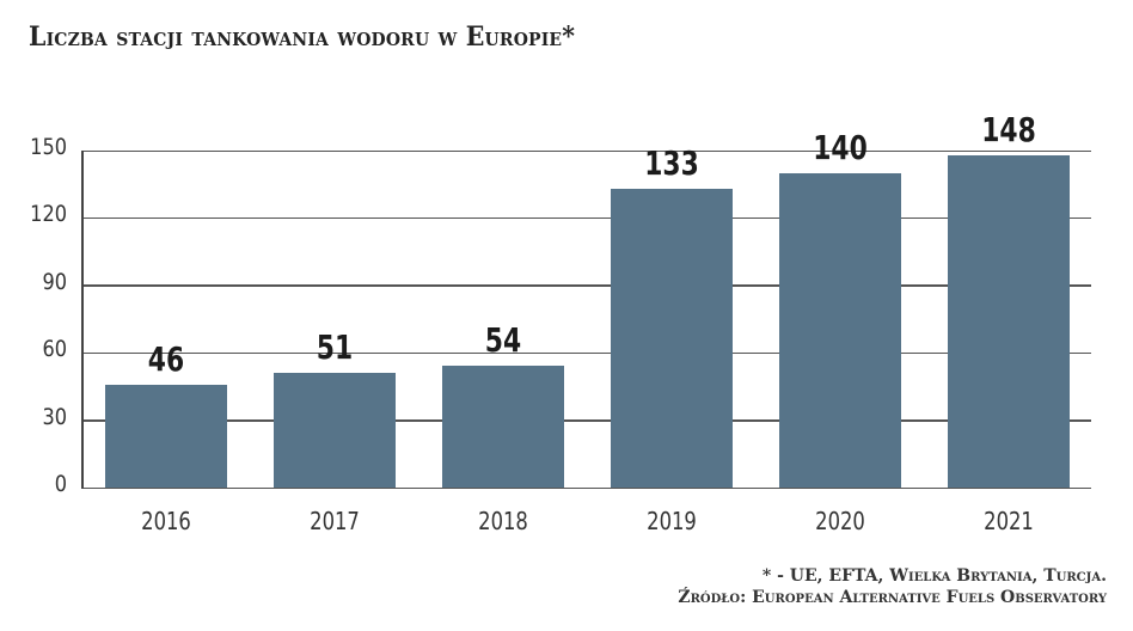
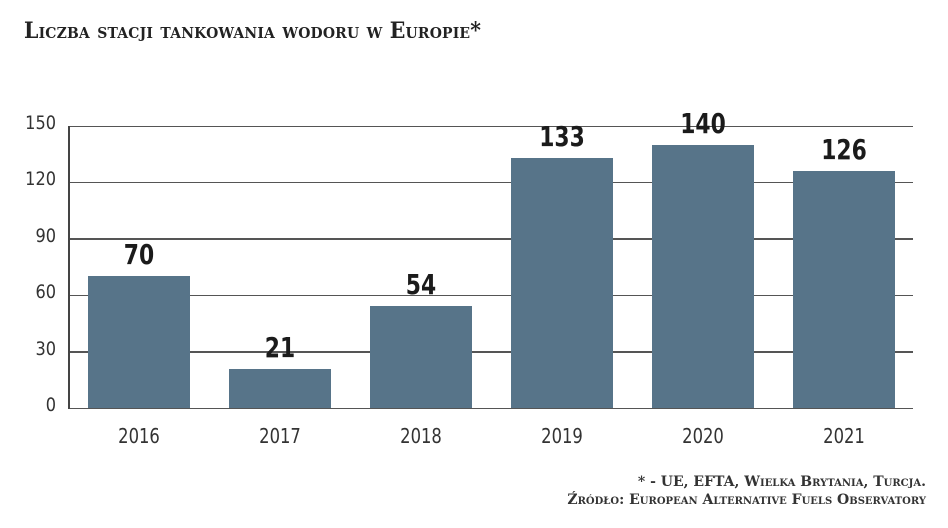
2016: 46 -> 70
2017: 51 -> 21
2021: 148 -> 126
